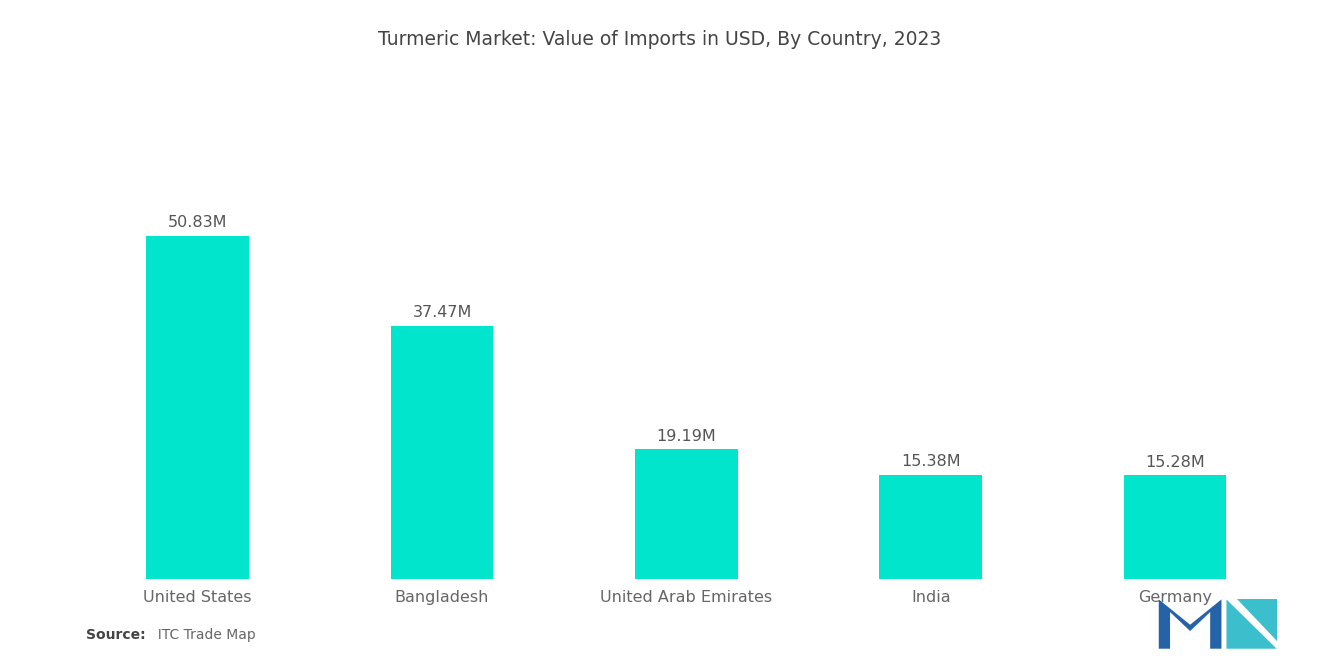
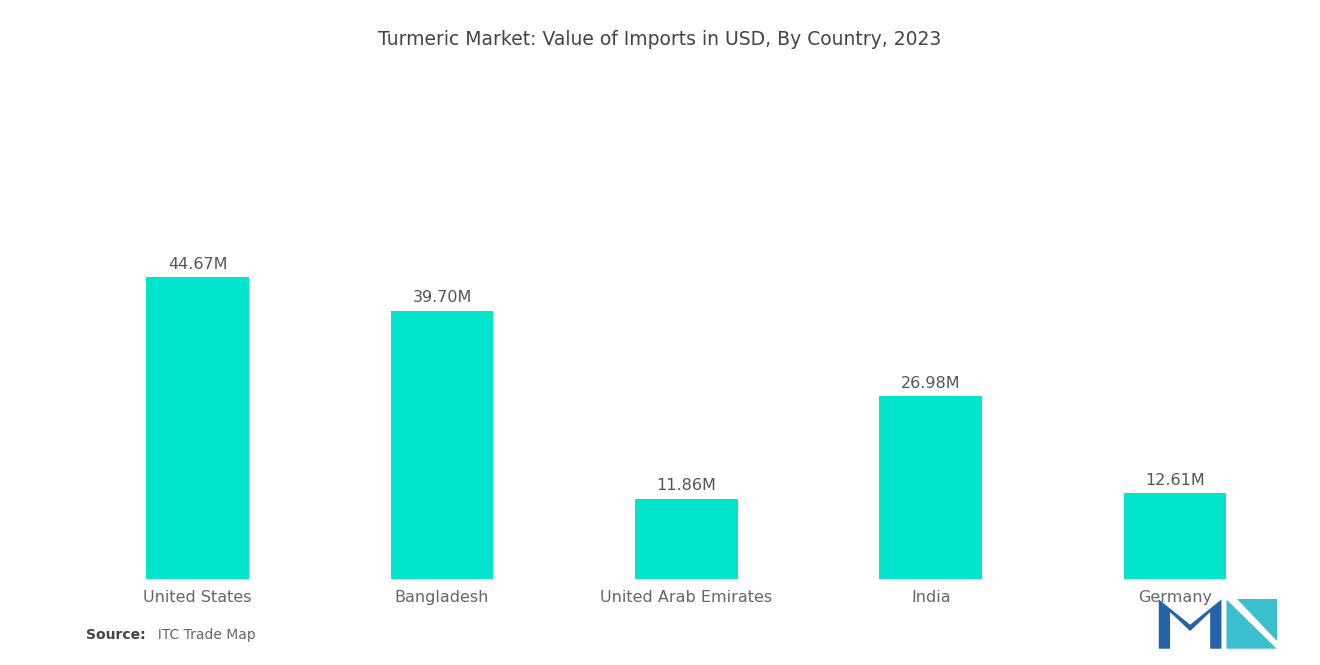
United States: 50.83M -> 44.67M
Bangladesh: 37.47M -> 39.70M
United Arab Emirates: 19.19M -> 11.86M
India: 15.38M -> 26.98M
Germany: 15.28M -> 12.61M
